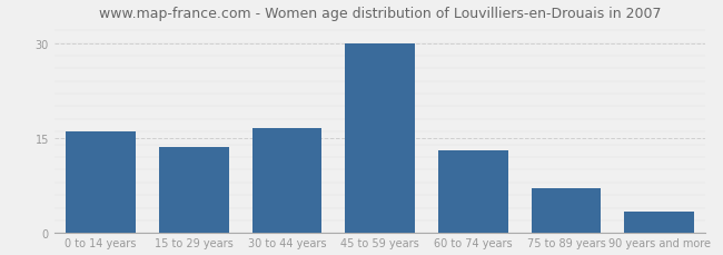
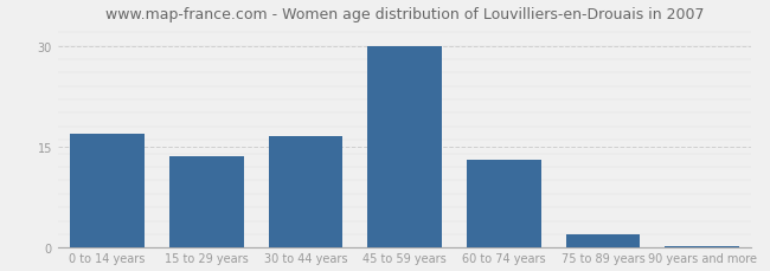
0 to 14 years: 16.0 -> 17.0
75 to 89 years: 7.0 -> 2.0
90 years and more: 3.4 -> 0.3
